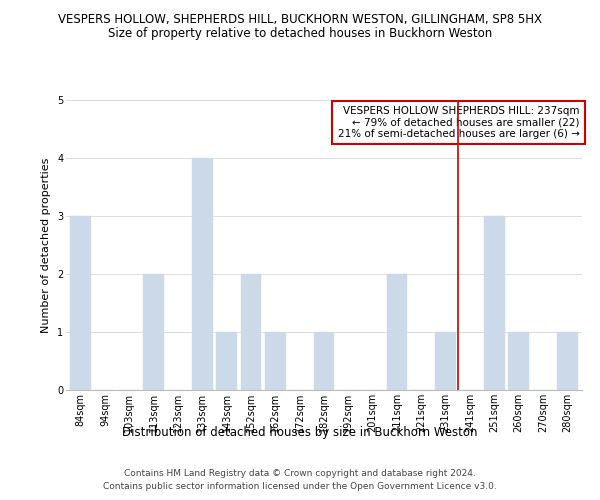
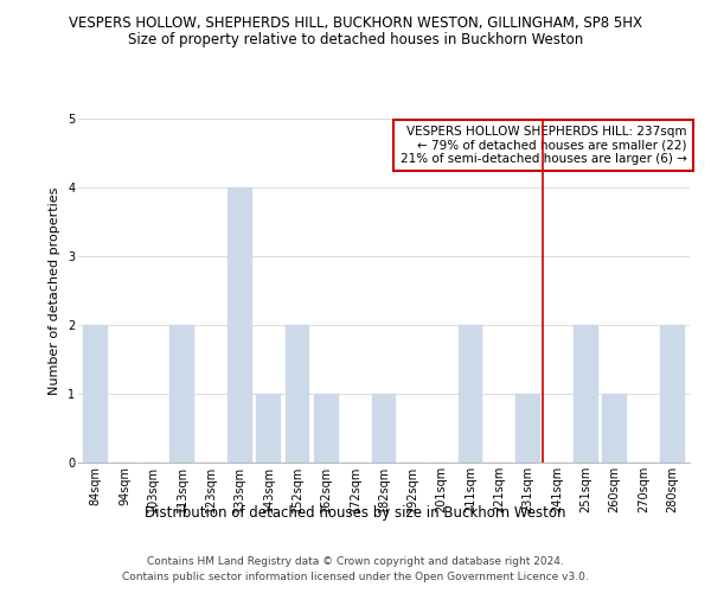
84sqm: 3 -> 2
251sqm: 3 -> 2
280sqm: 1 -> 2
